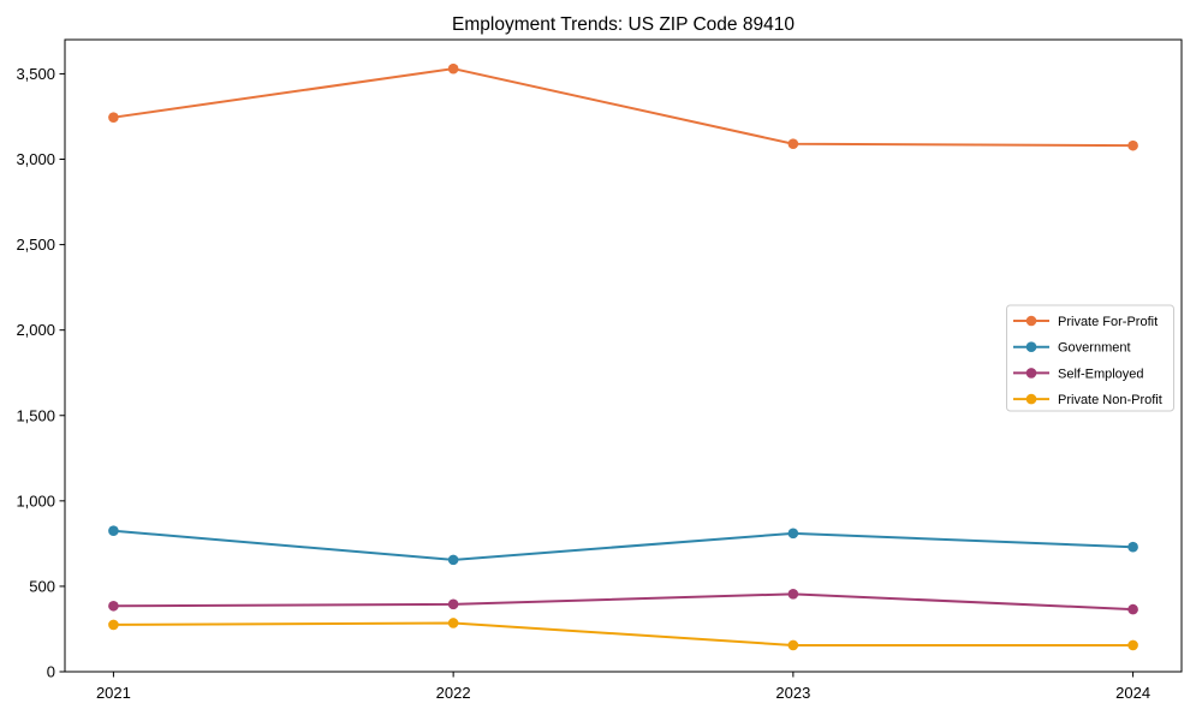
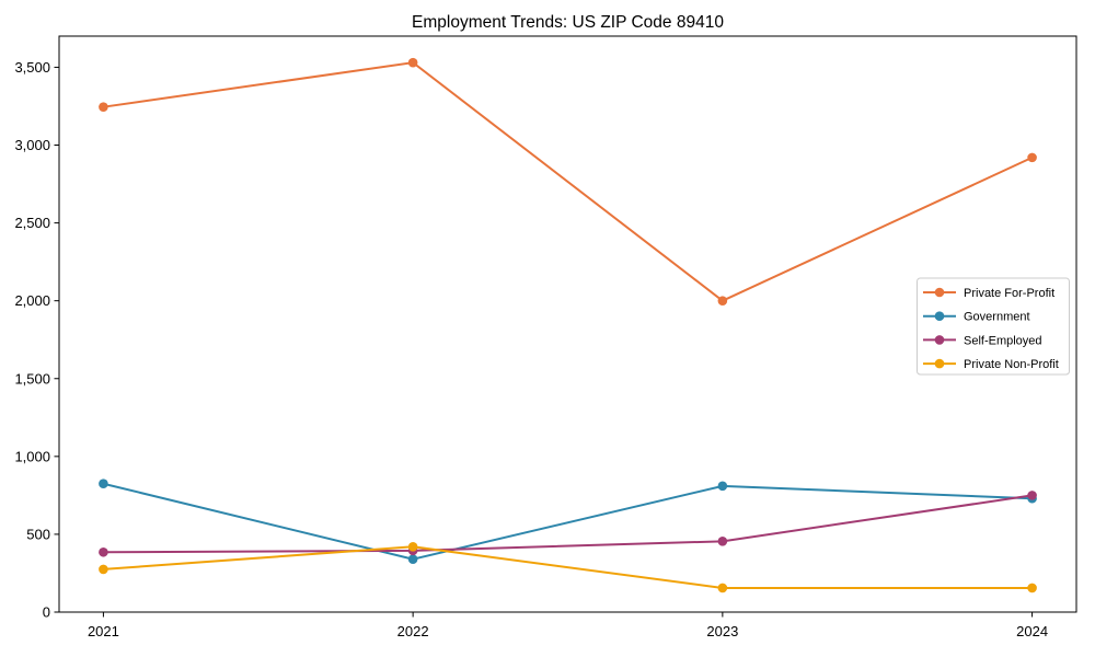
Government/2022: 660 -> 340
Private Non-Profit/2022: 280 -> 420
Private For-Profit/2023: 3090 -> 2000
Private For-Profit/2024: 3080 -> 2920
Self-Employed/2024: 360 -> 750
